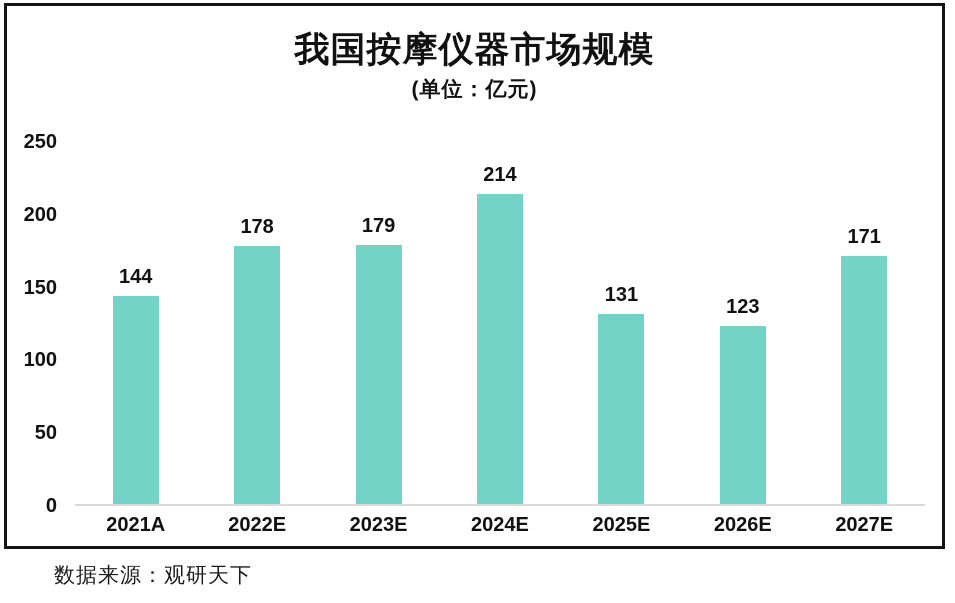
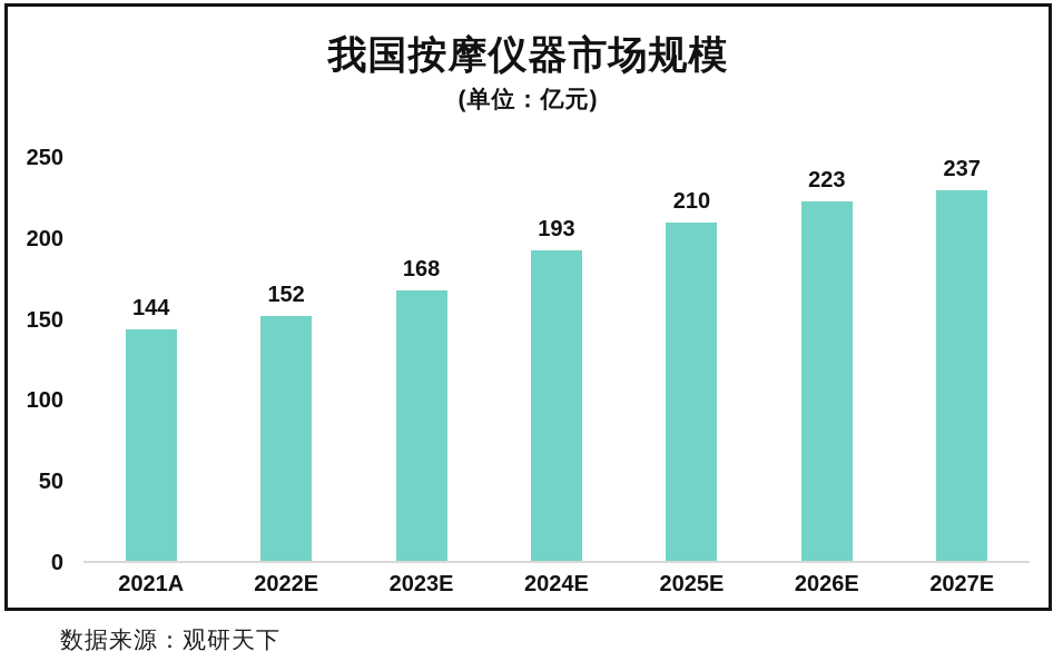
2022E: 178 -> 152
2023E: 179 -> 168
2024E: 214 -> 193
2025E: 131 -> 210
2026E: 123 -> 223
2027E: 171 -> 237
